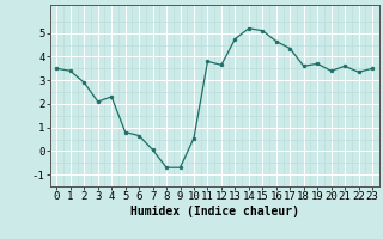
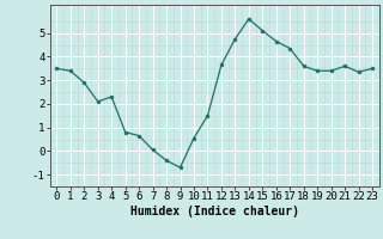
8: -0.7 -> -0.4
11: 3.8 -> 1.5
14: 5.2 -> 5.6
19: 3.7 -> 3.4
